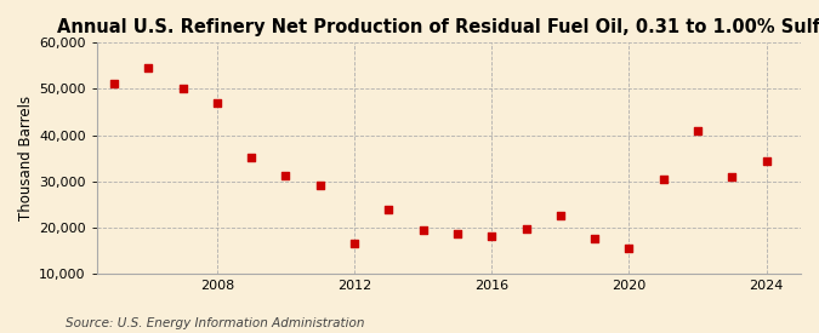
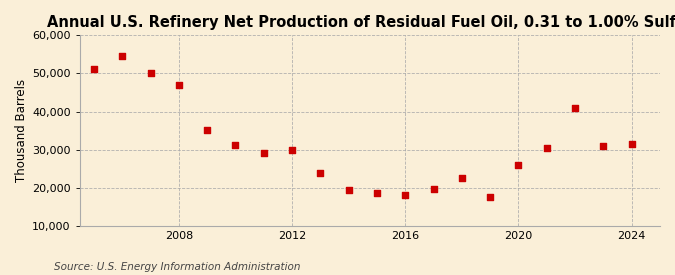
2012: 16,500 -> 30,000
2020: 15,500 -> 26,000
2024: 34,500 -> 31,500
